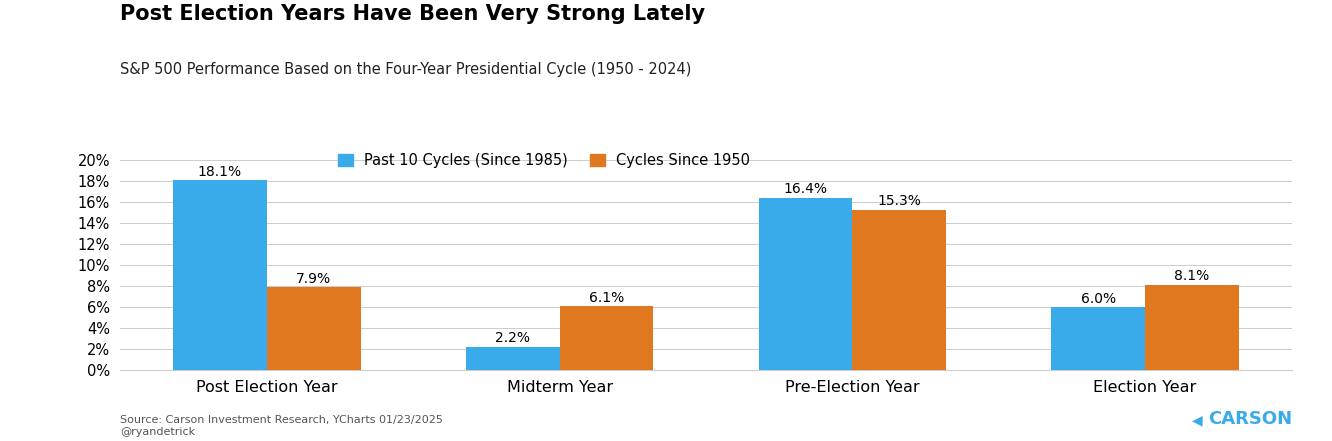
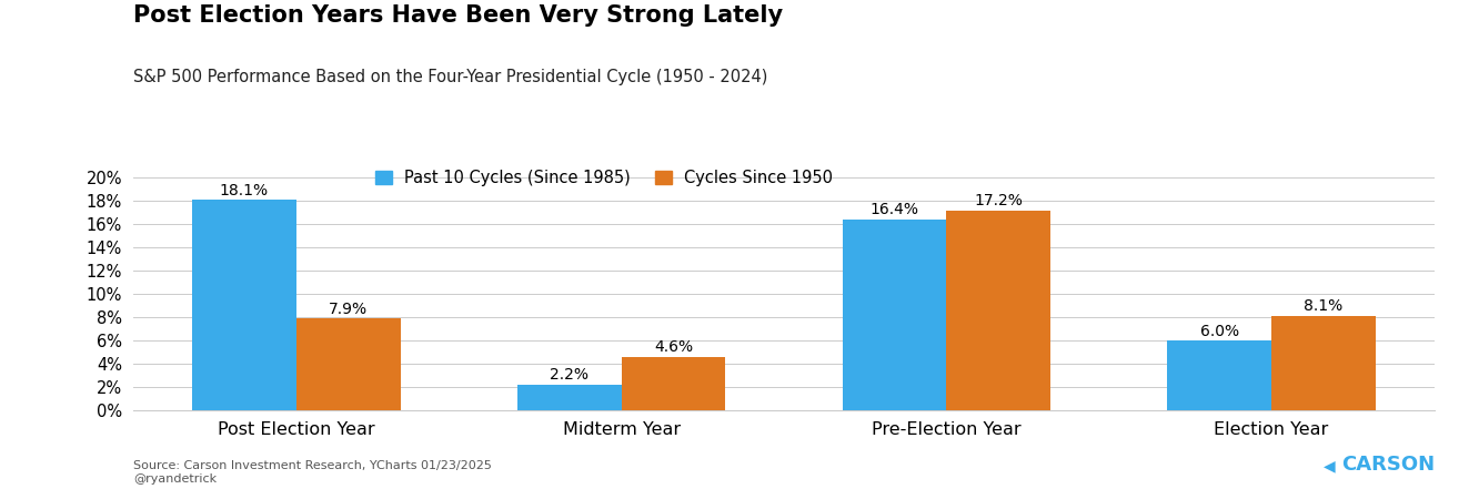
Cycles Since 1950/Midterm Year: 6.1% -> 4.6%
Cycles Since 1950/Pre-Election Year: 15.3% -> 17.2%
